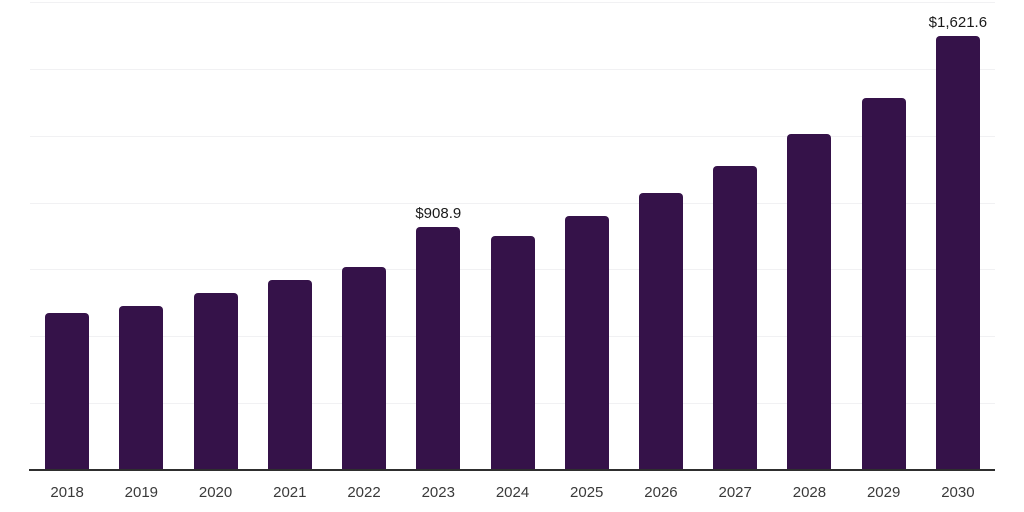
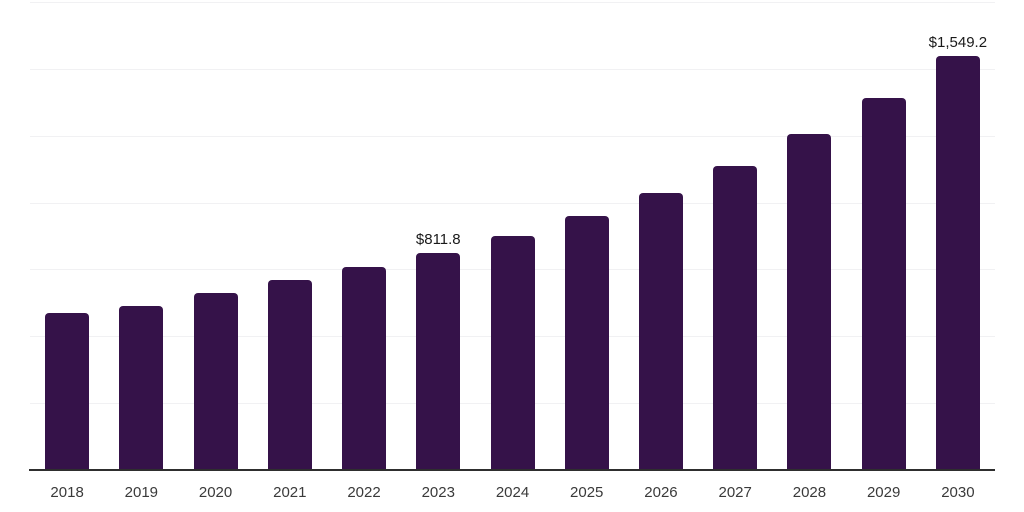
2023: $908.9 -> $811.8
2030: $1,621.6 -> $1,549.2
